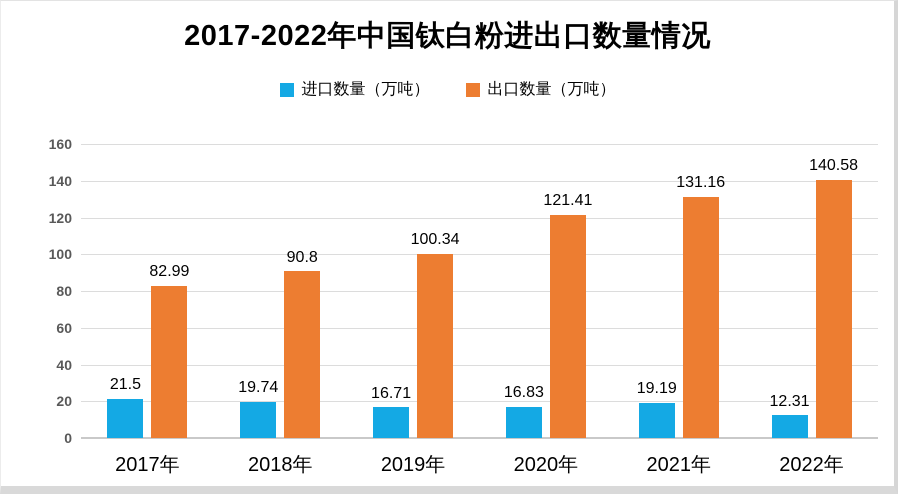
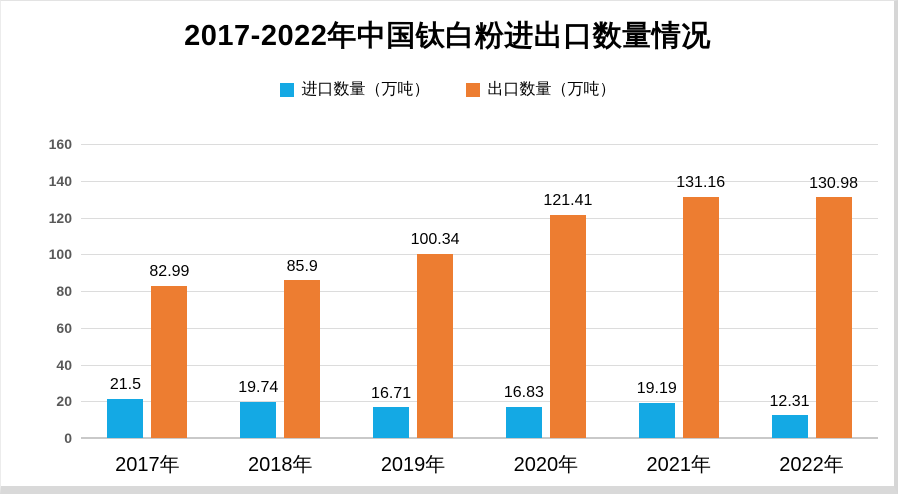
出口数量（万吨）/2018年: 90.8 -> 85.9
出口数量（万吨）/2022年: 140.58 -> 130.98
